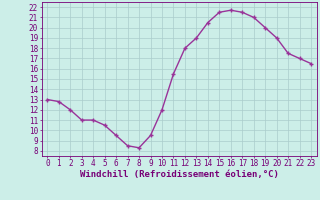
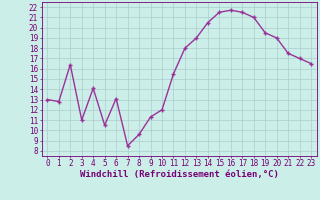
2: 12.0 -> 16.4
4: 11.0 -> 14.1
6: 9.5 -> 13.1
8: 8.3 -> 9.6
9: 9.5 -> 11.3
19: 20.0 -> 19.5
